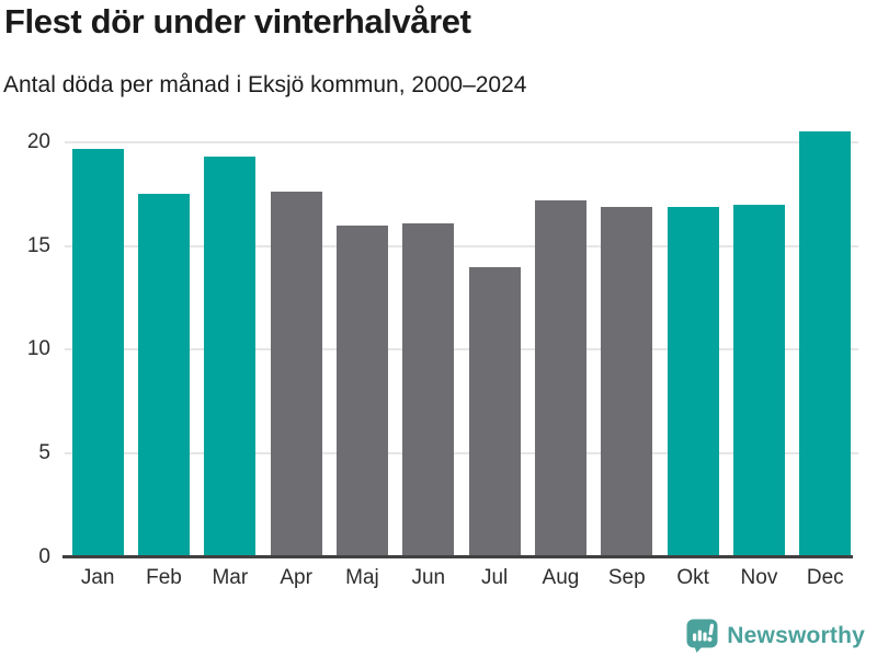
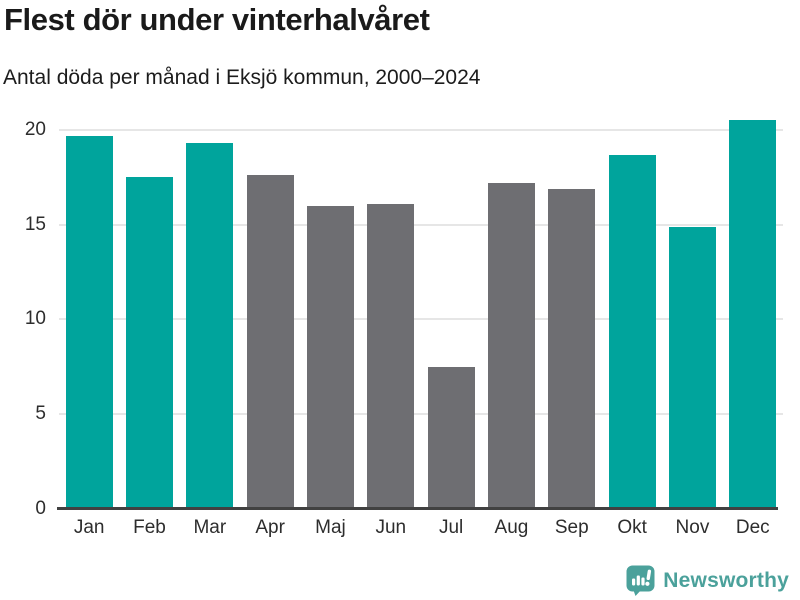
Jul: 14.0 -> 7.5
Okt: 16.9 -> 18.7
Nov: 17.0 -> 14.9
